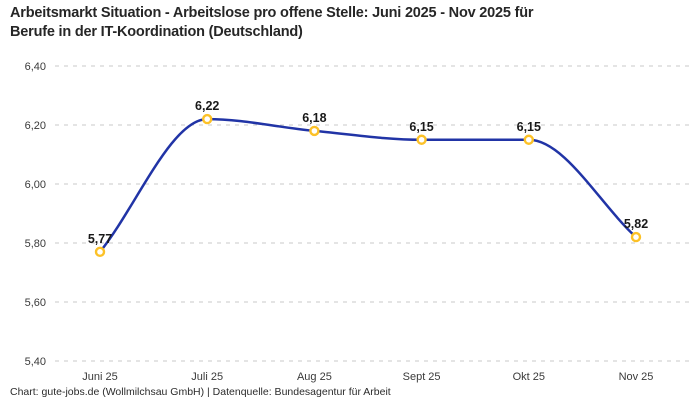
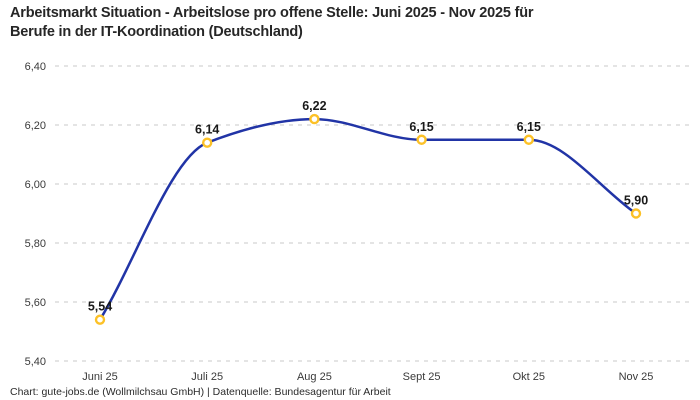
Juni 25: 5,77 -> 5,54
Juli 25: 6,22 -> 6,14
Aug 25: 6,18 -> 6,22
Nov 25: 5,82 -> 5,90
